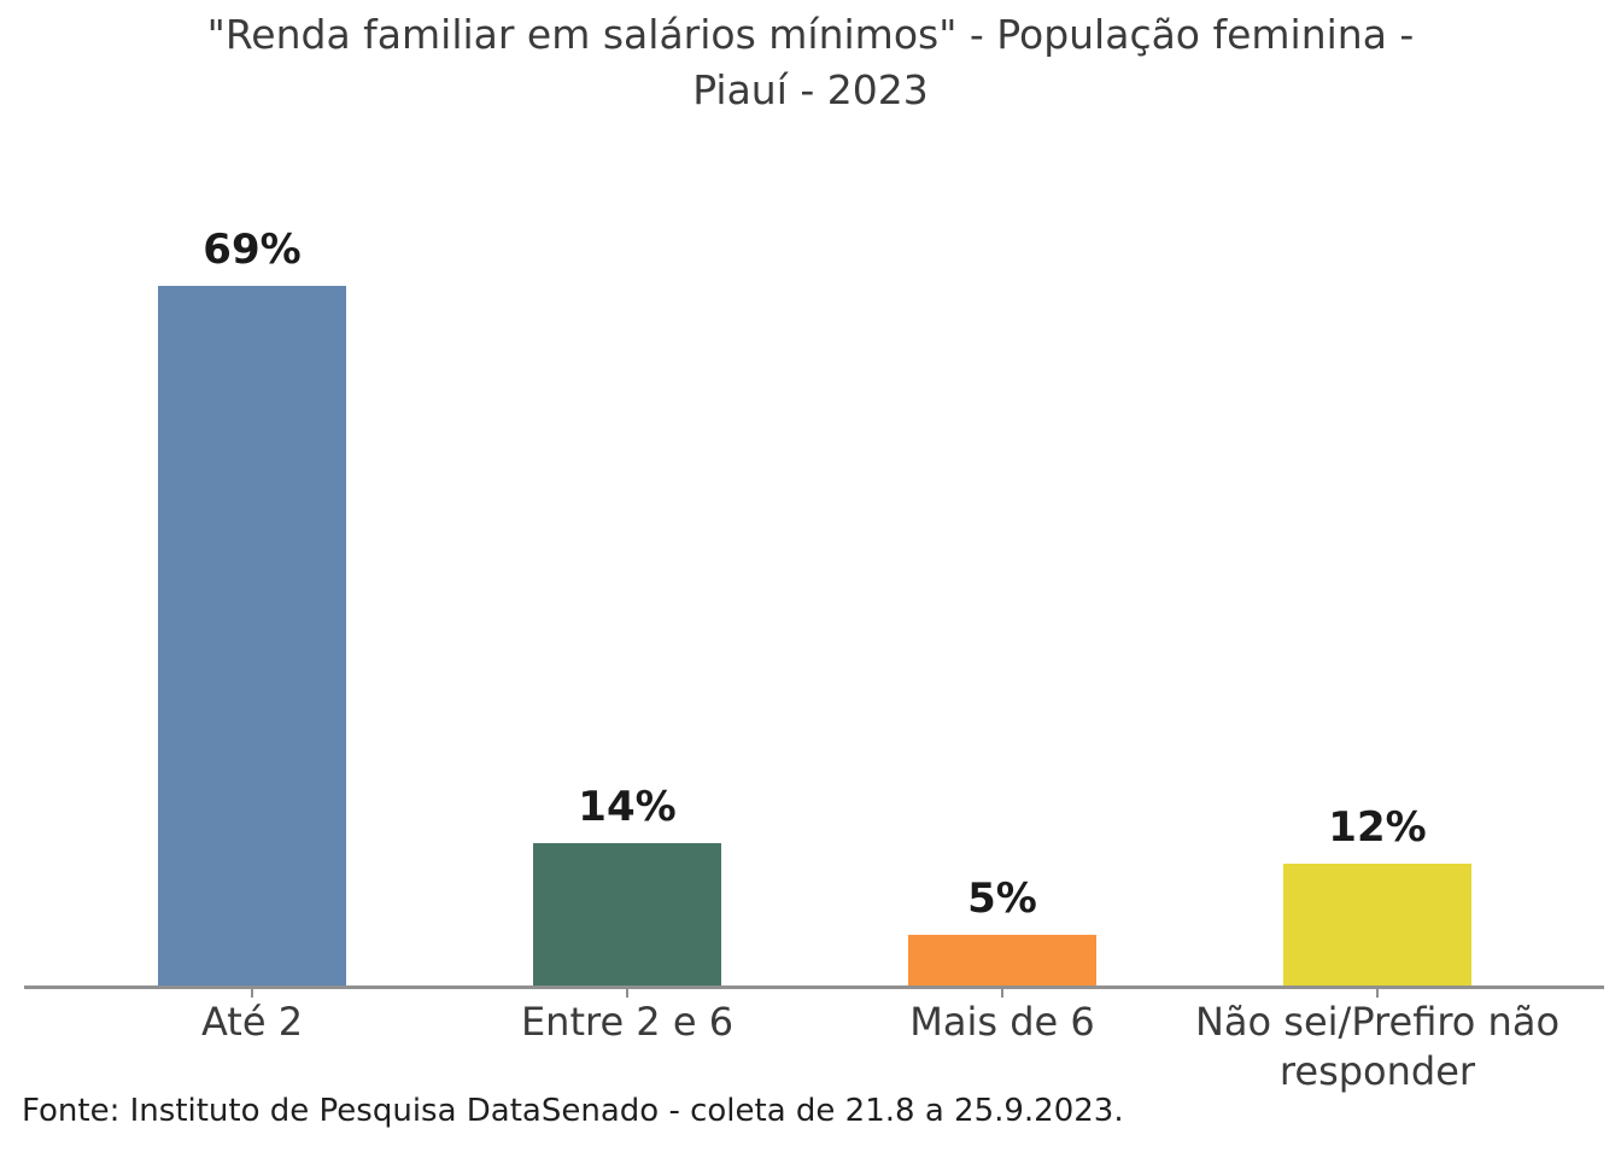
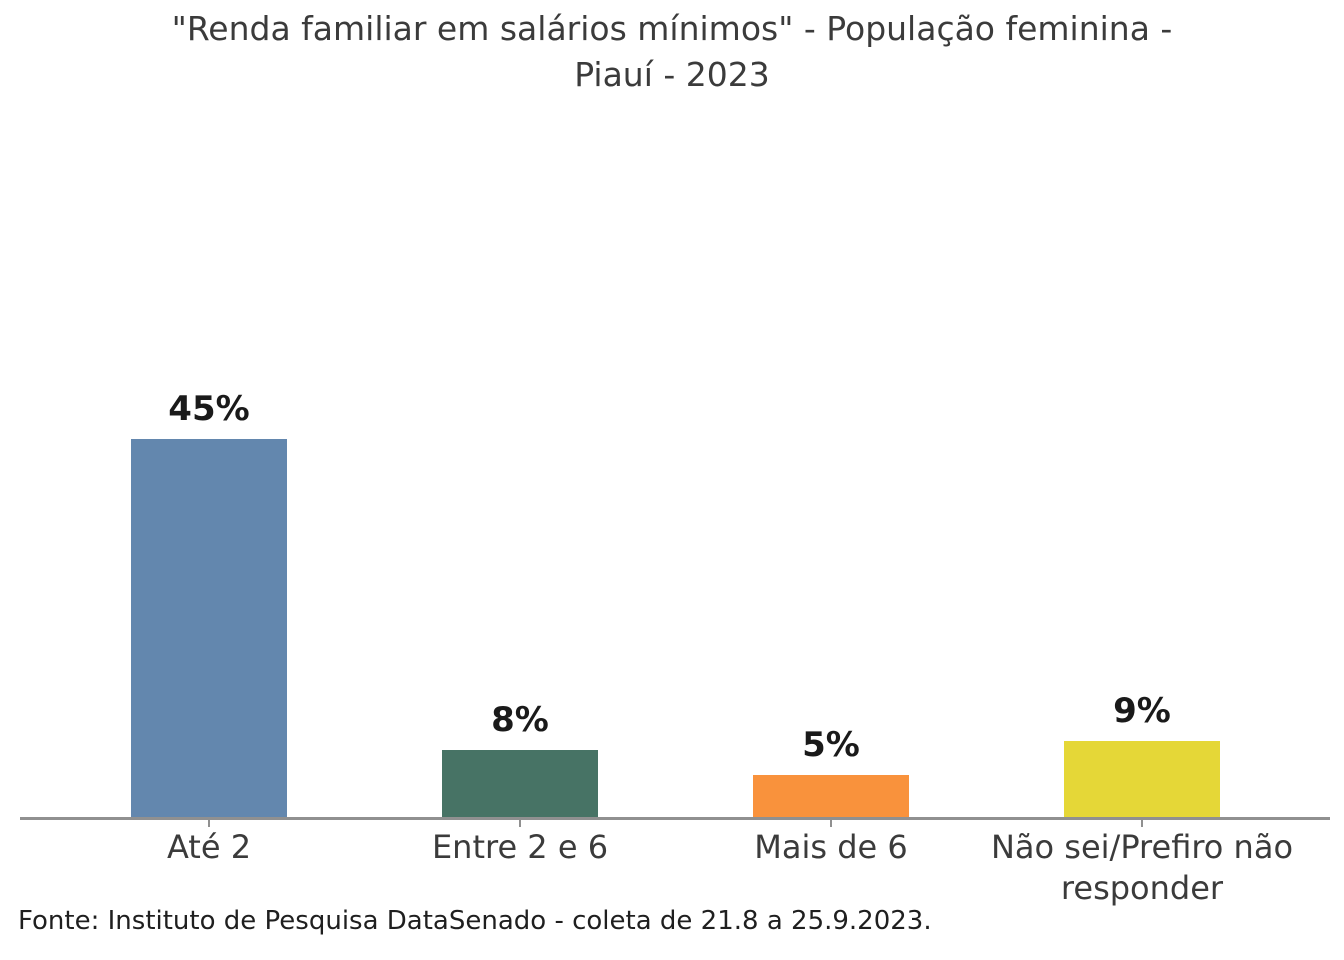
Até 2: 69% -> 45%
Entre 2 e 6: 14% -> 8%
Não sei/Prefiro não responder: 12% -> 9%
